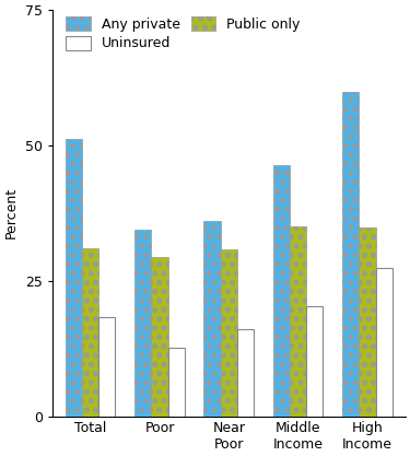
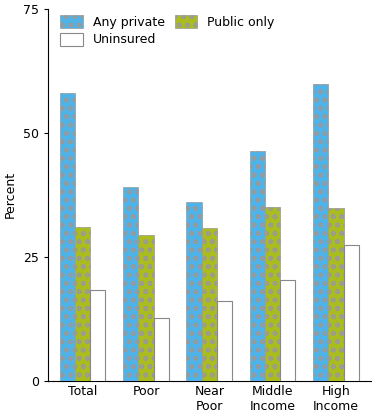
Any private/Total: 51.3 -> 58.0
Any private/Poor: 34.5 -> 39.0
